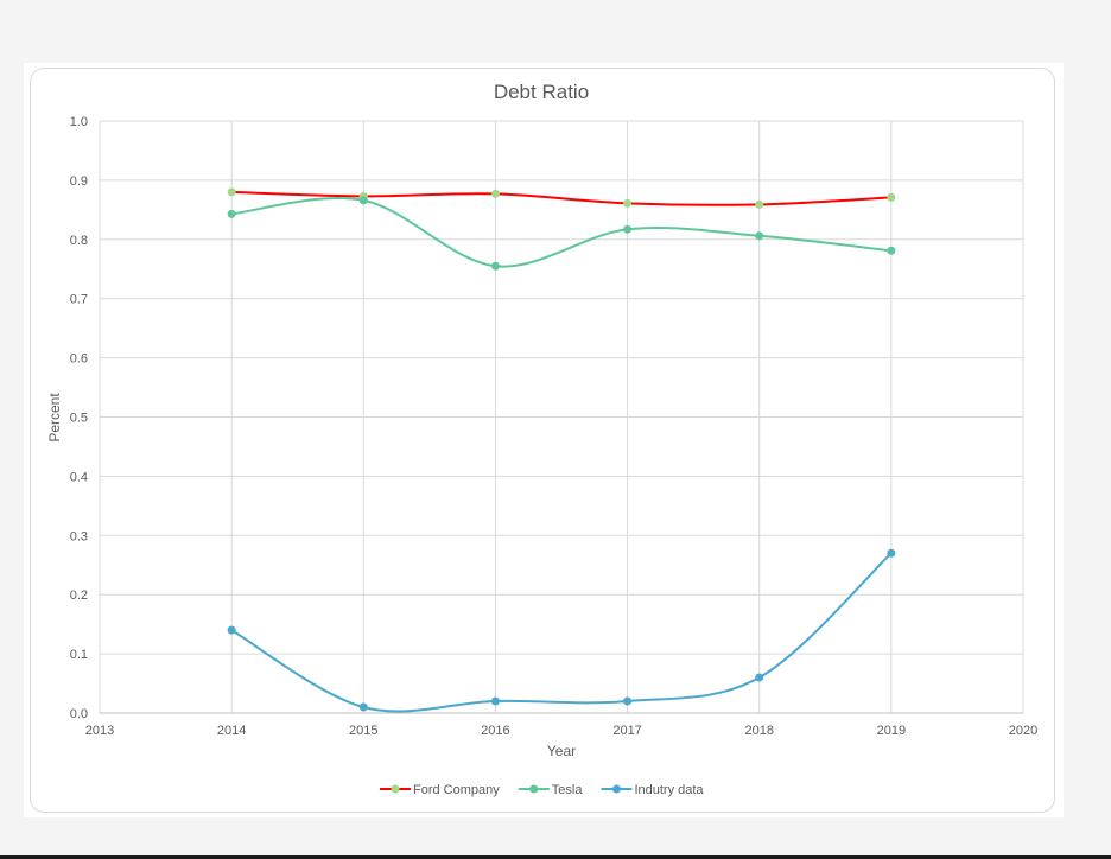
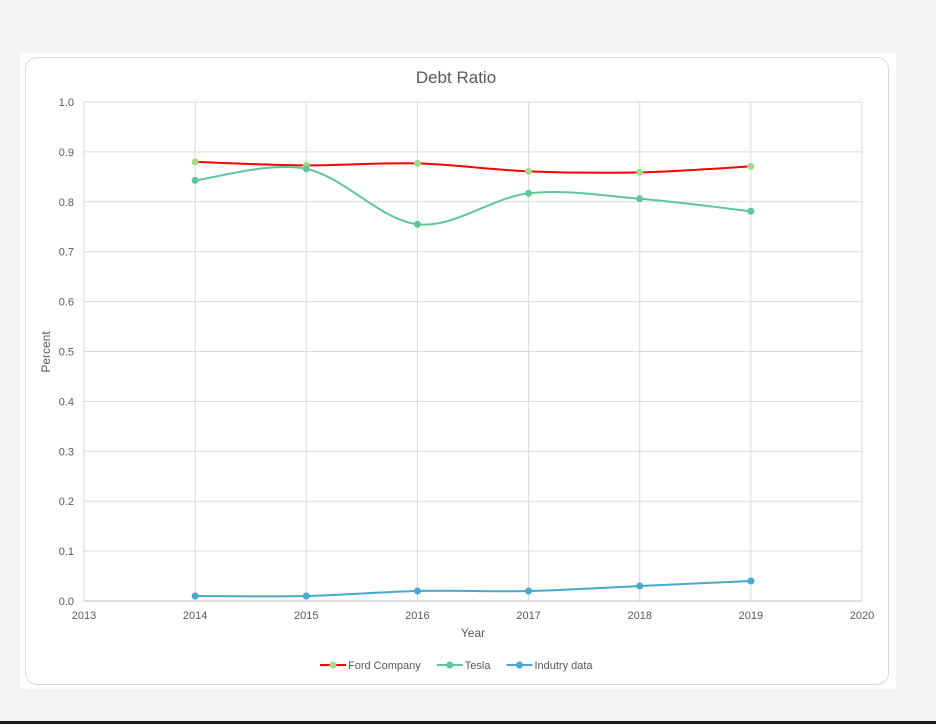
Indutry data/2014: 0.14 -> 0.01
Indutry data/2018: 0.06 -> 0.03
Indutry data/2019: 0.27 -> 0.04
